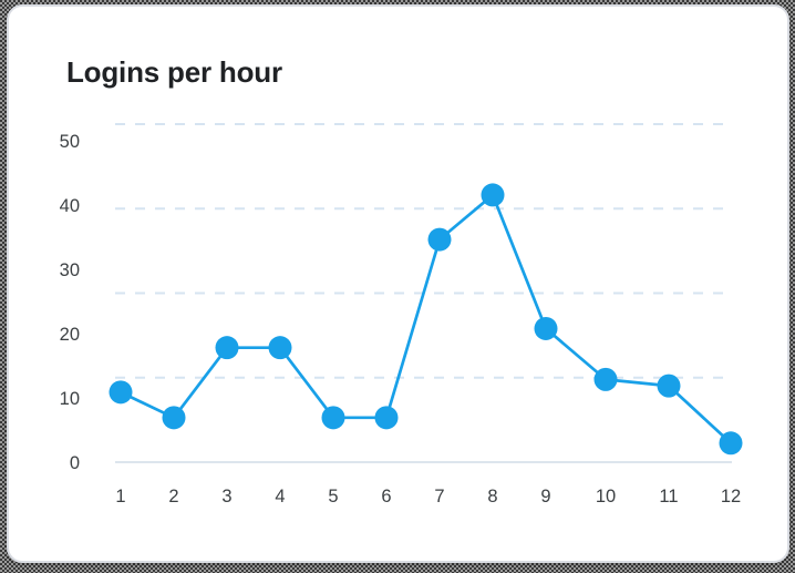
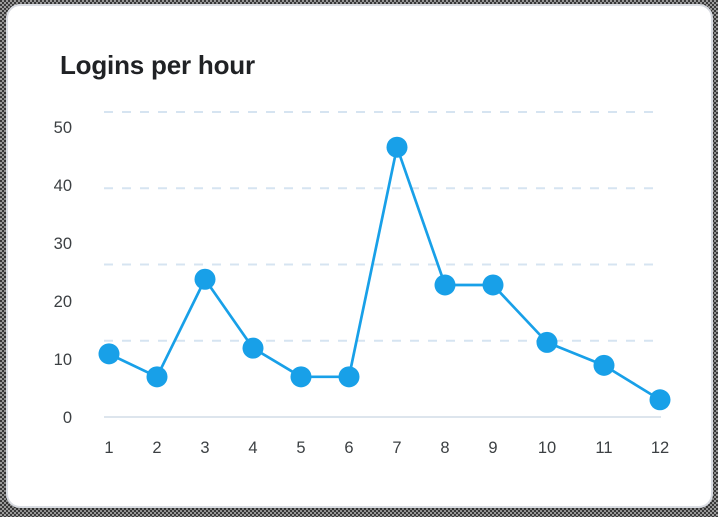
3: 18 -> 24
4: 18 -> 12
7: 35 -> 47
8: 42 -> 23
9: 21 -> 23
11: 12 -> 9
